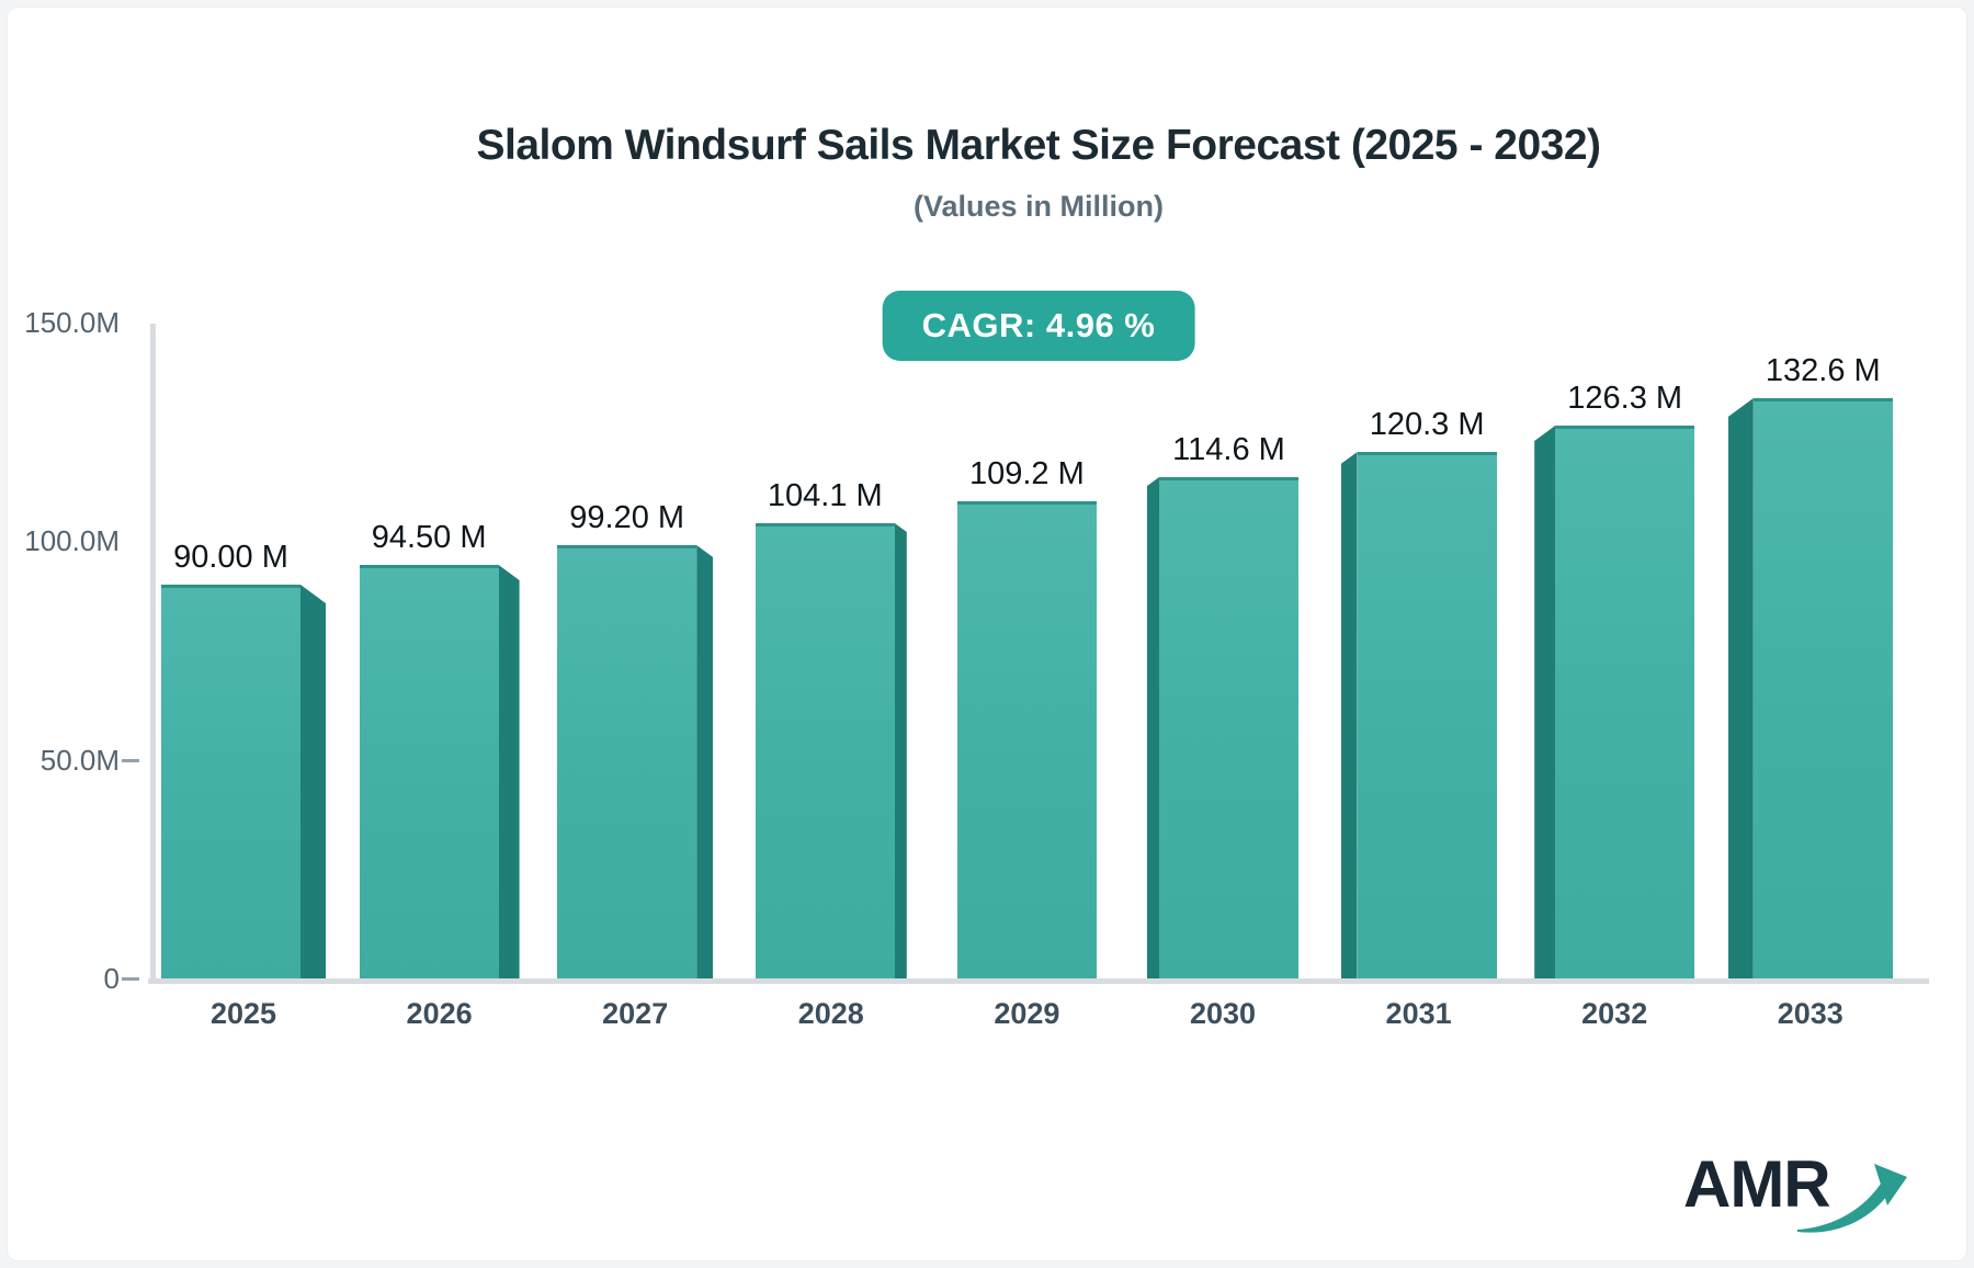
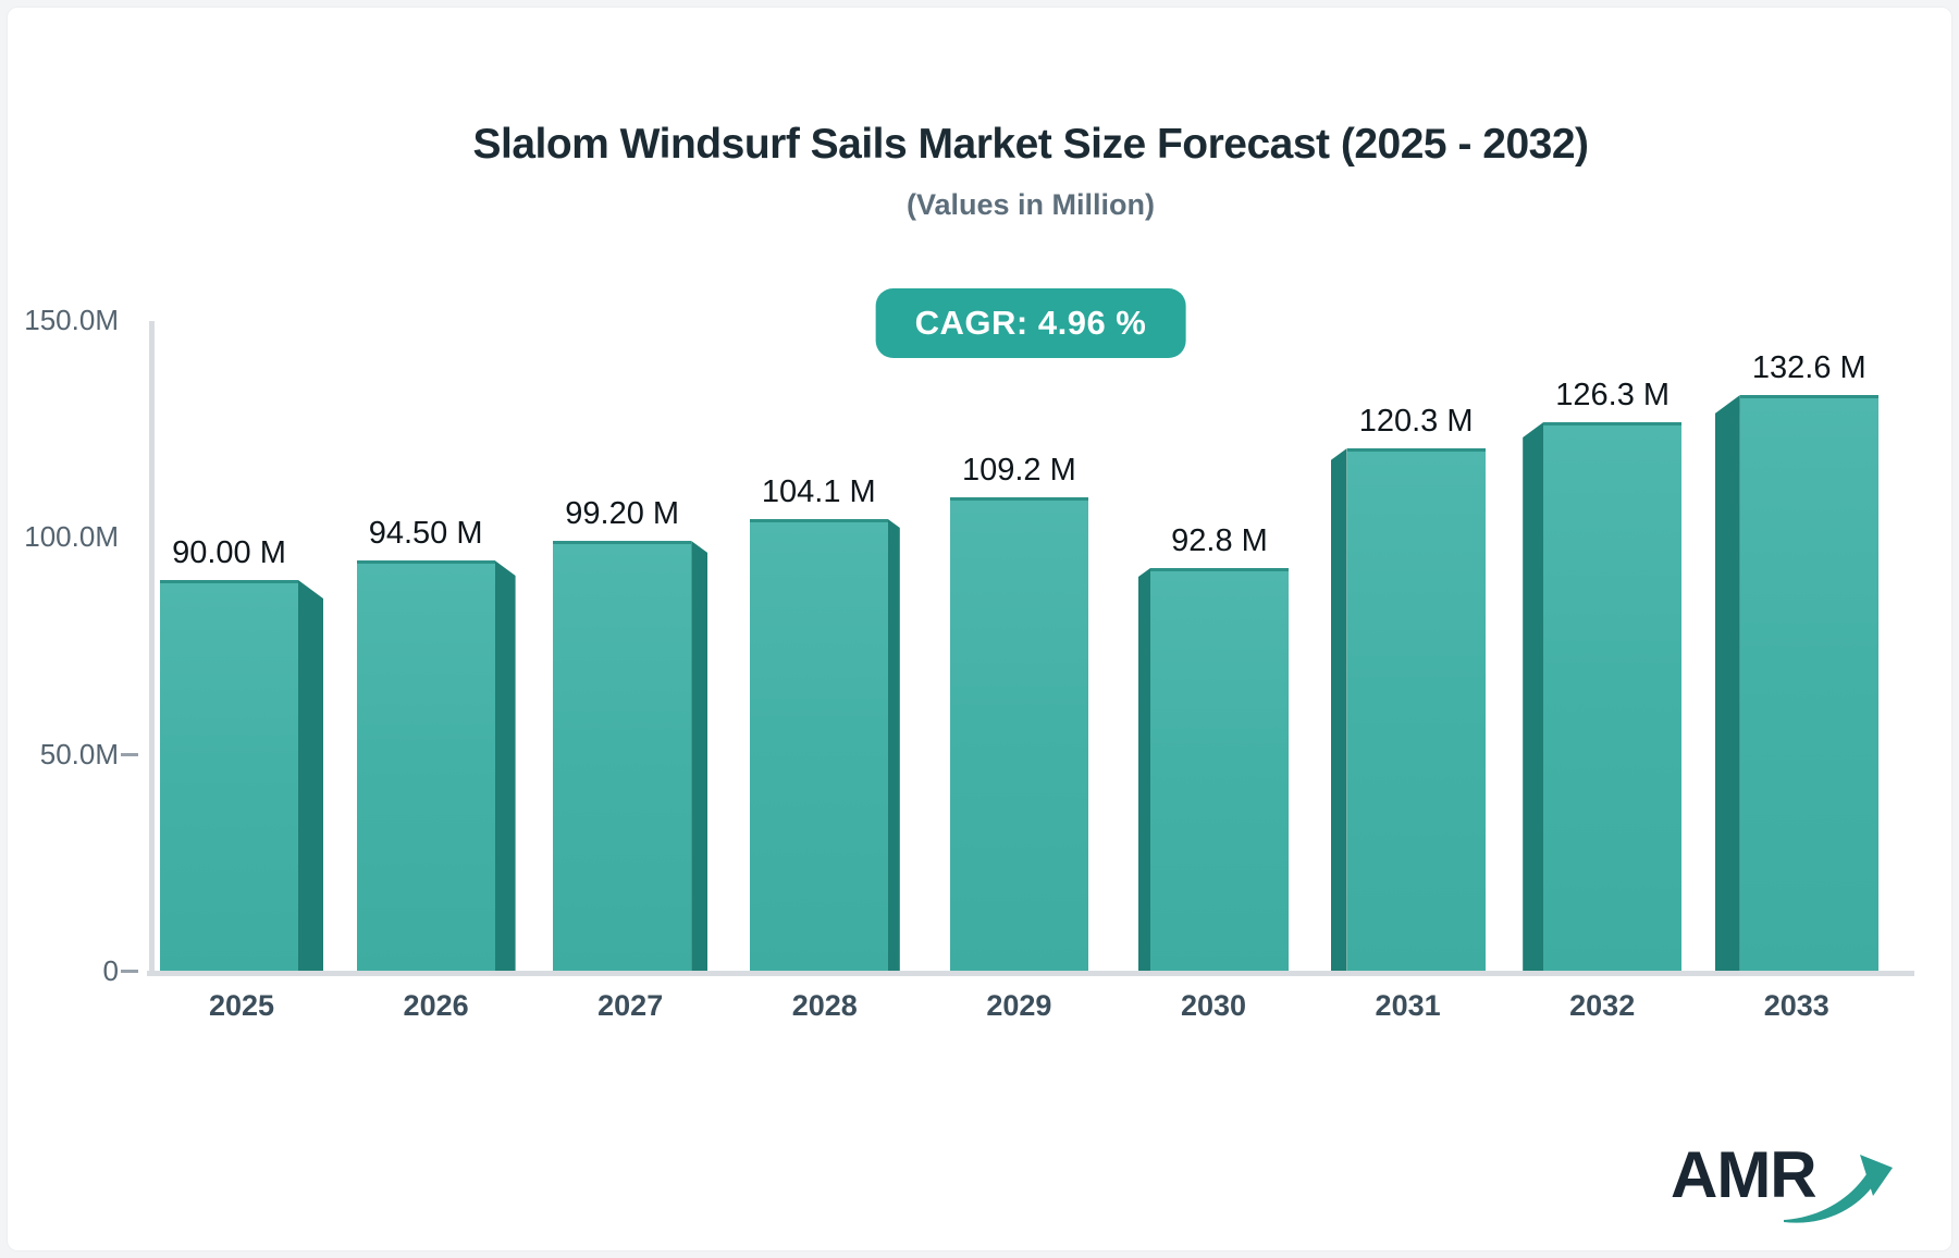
2030: 114.6 -> 92.8
